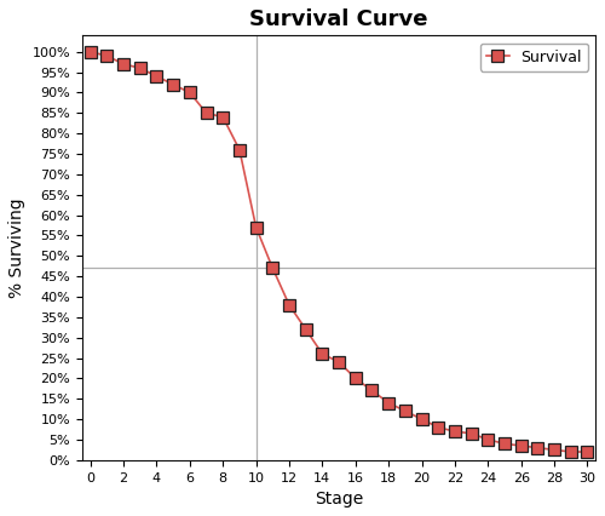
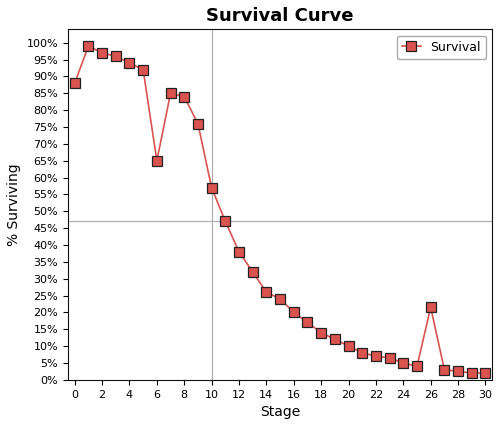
0: 100.0% -> 88.0%
6: 90.0% -> 65.0%
26: 3.5% -> 21.5%
